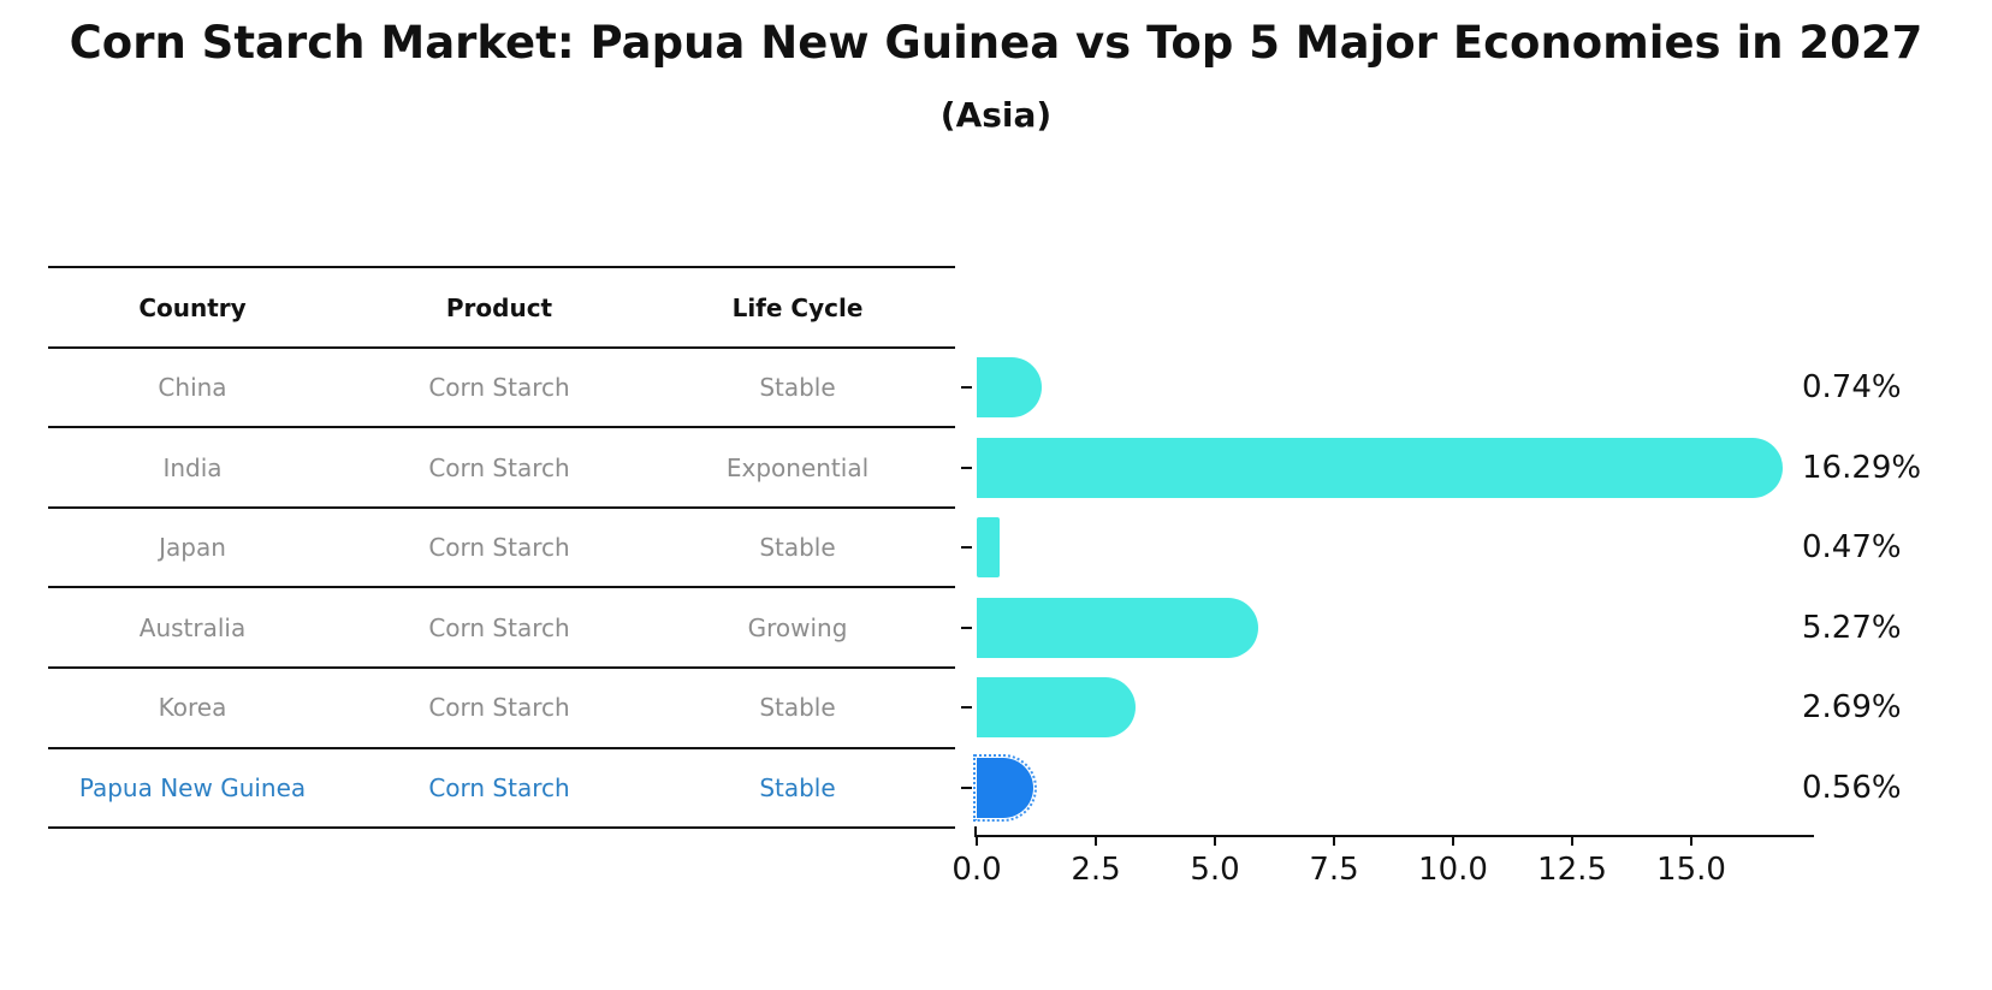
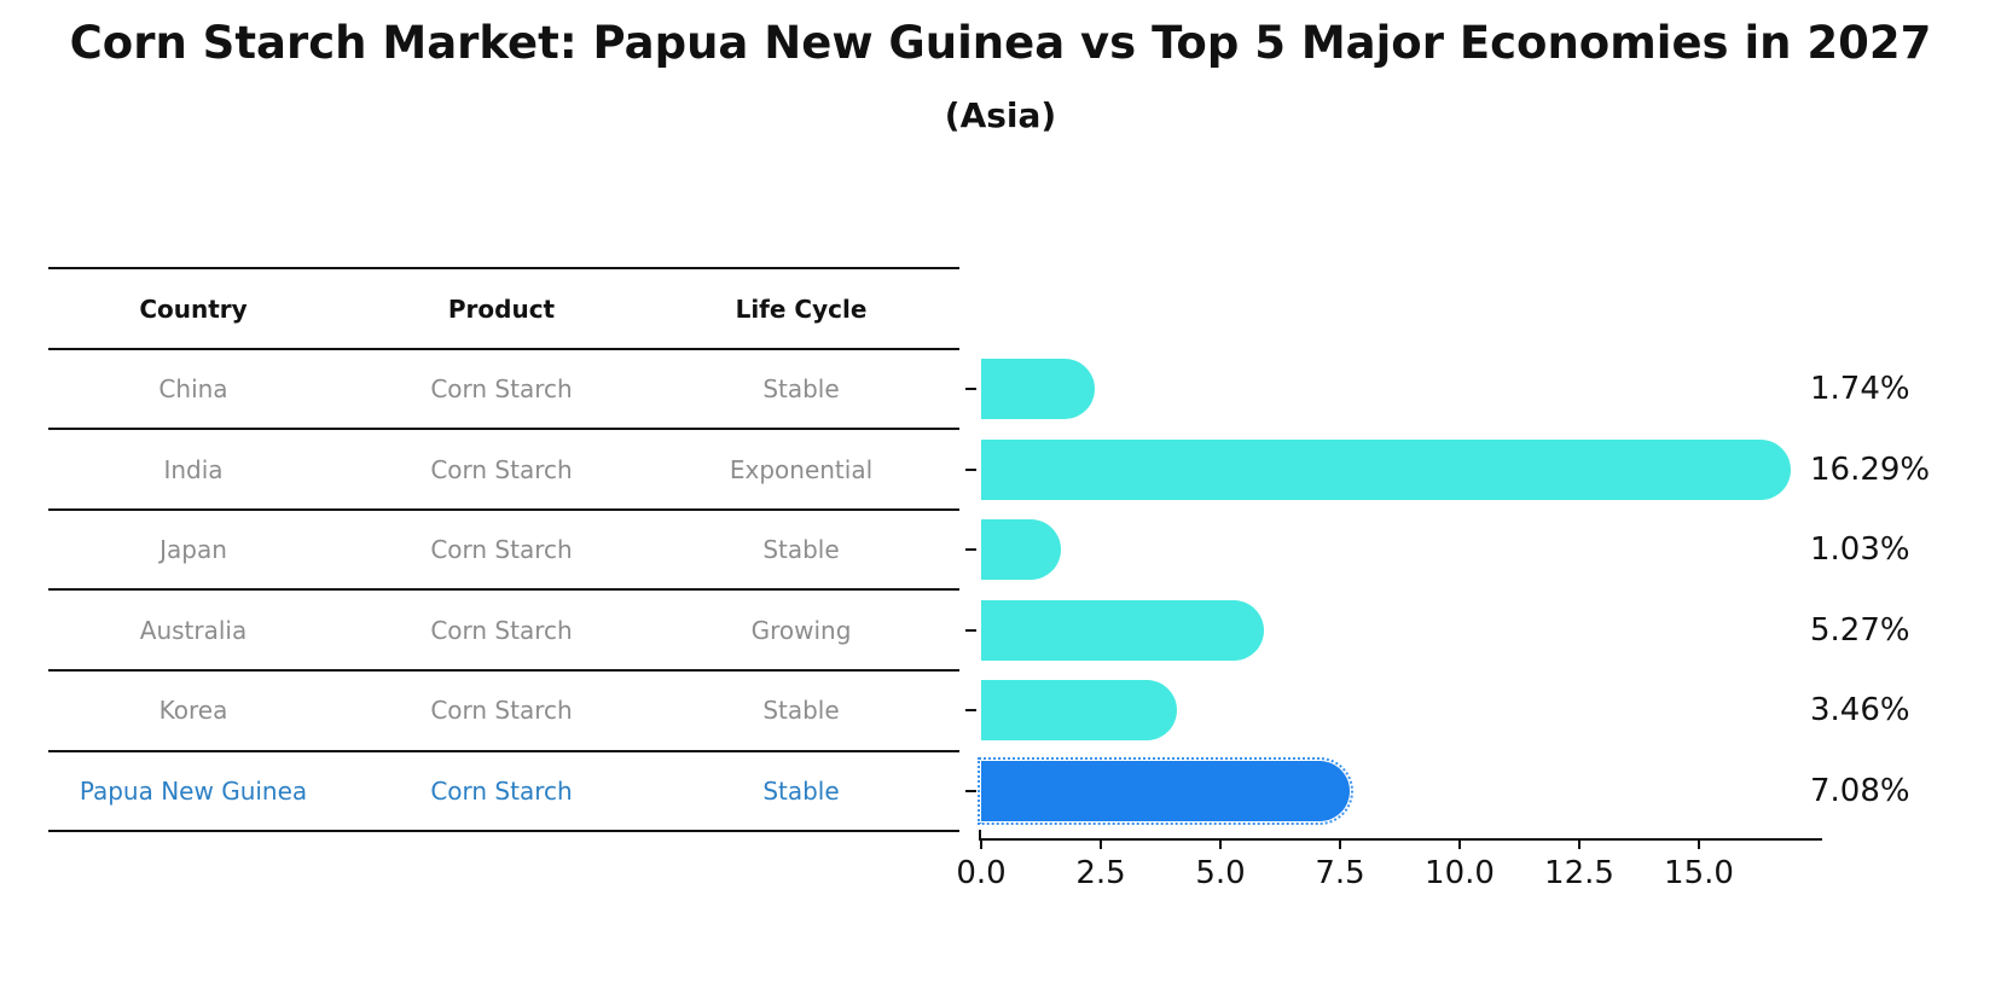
China: 0.74% -> 1.74%
Japan: 0.47% -> 1.03%
Korea: 2.69% -> 3.46%
Papua New Guinea: 0.56% -> 7.08%
